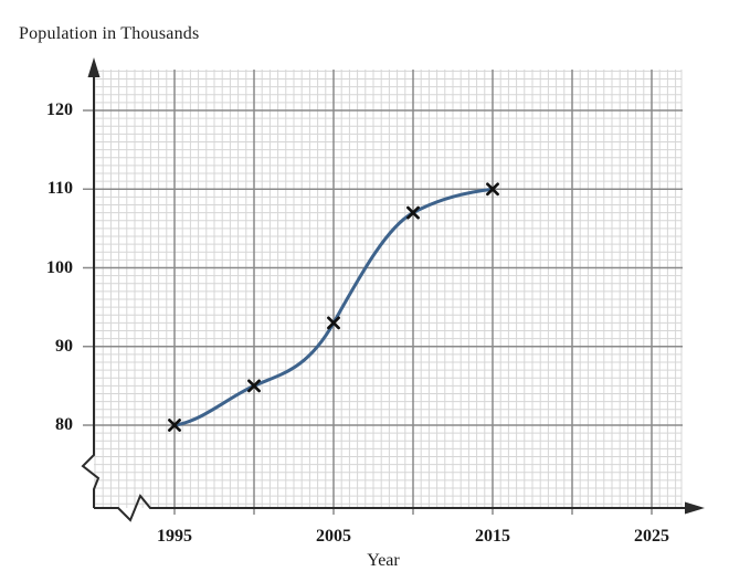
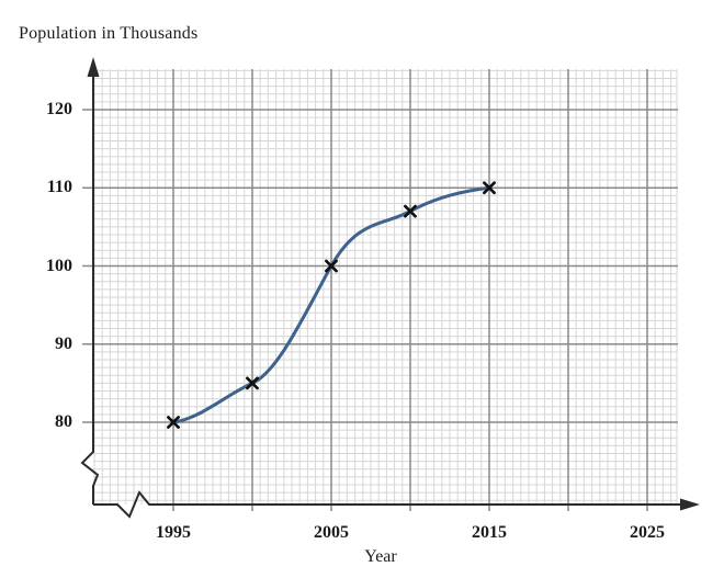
2005: 93 -> 100
